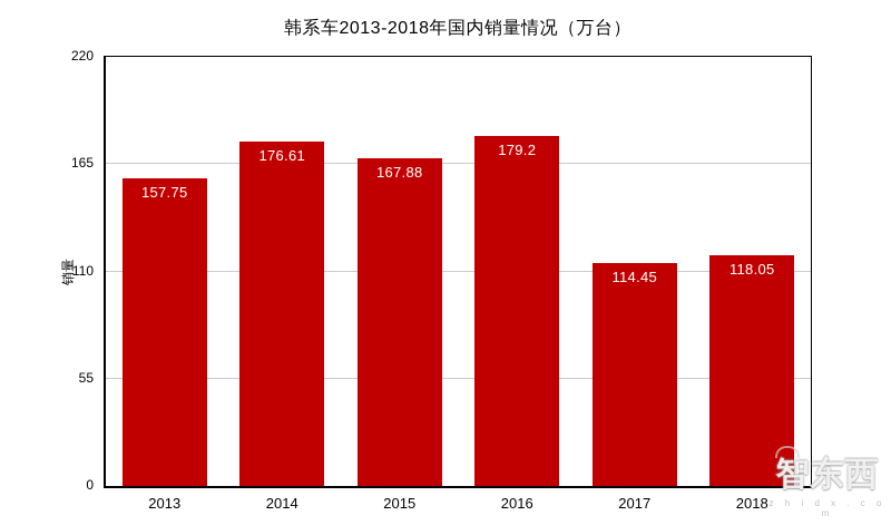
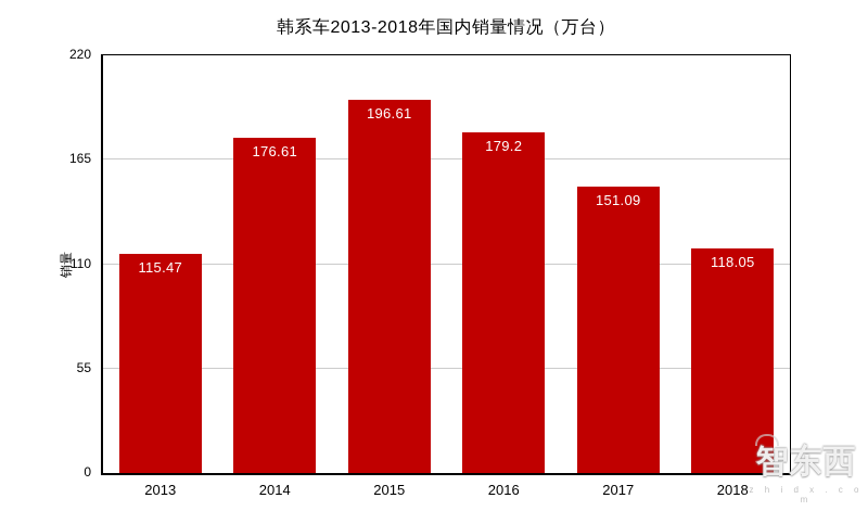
2013: 157.75 -> 115.47
2015: 167.88 -> 196.61
2017: 114.45 -> 151.09
